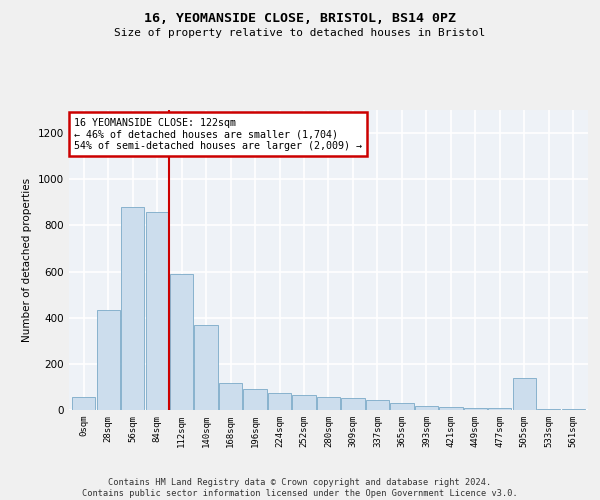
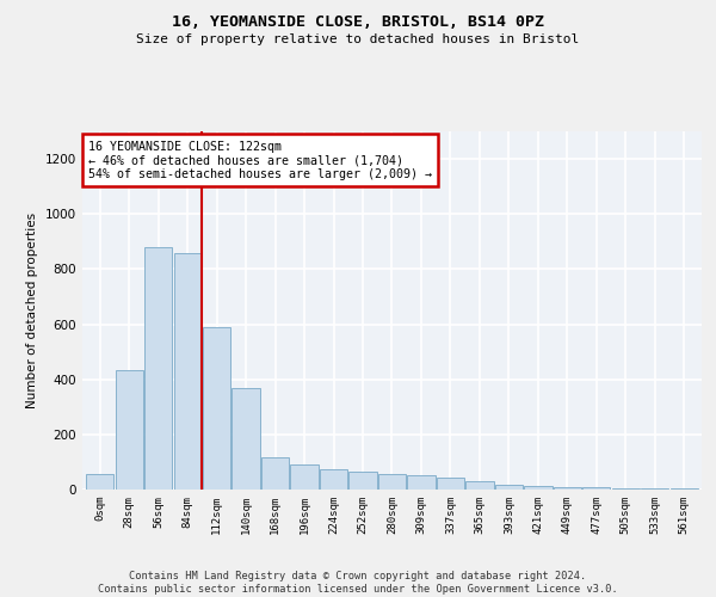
505sqm: 140 -> 5
